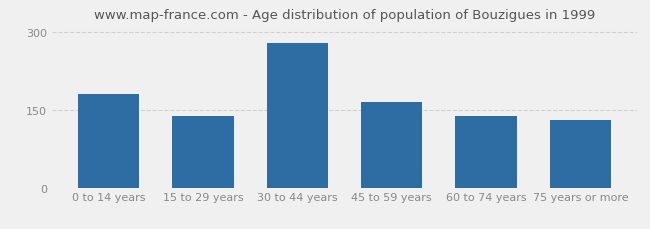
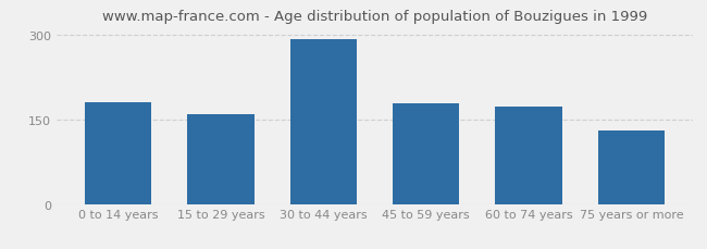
15 to 29 years: 138 -> 160
30 to 44 years: 278 -> 291
45 to 59 years: 164 -> 178
60 to 74 years: 138 -> 172
